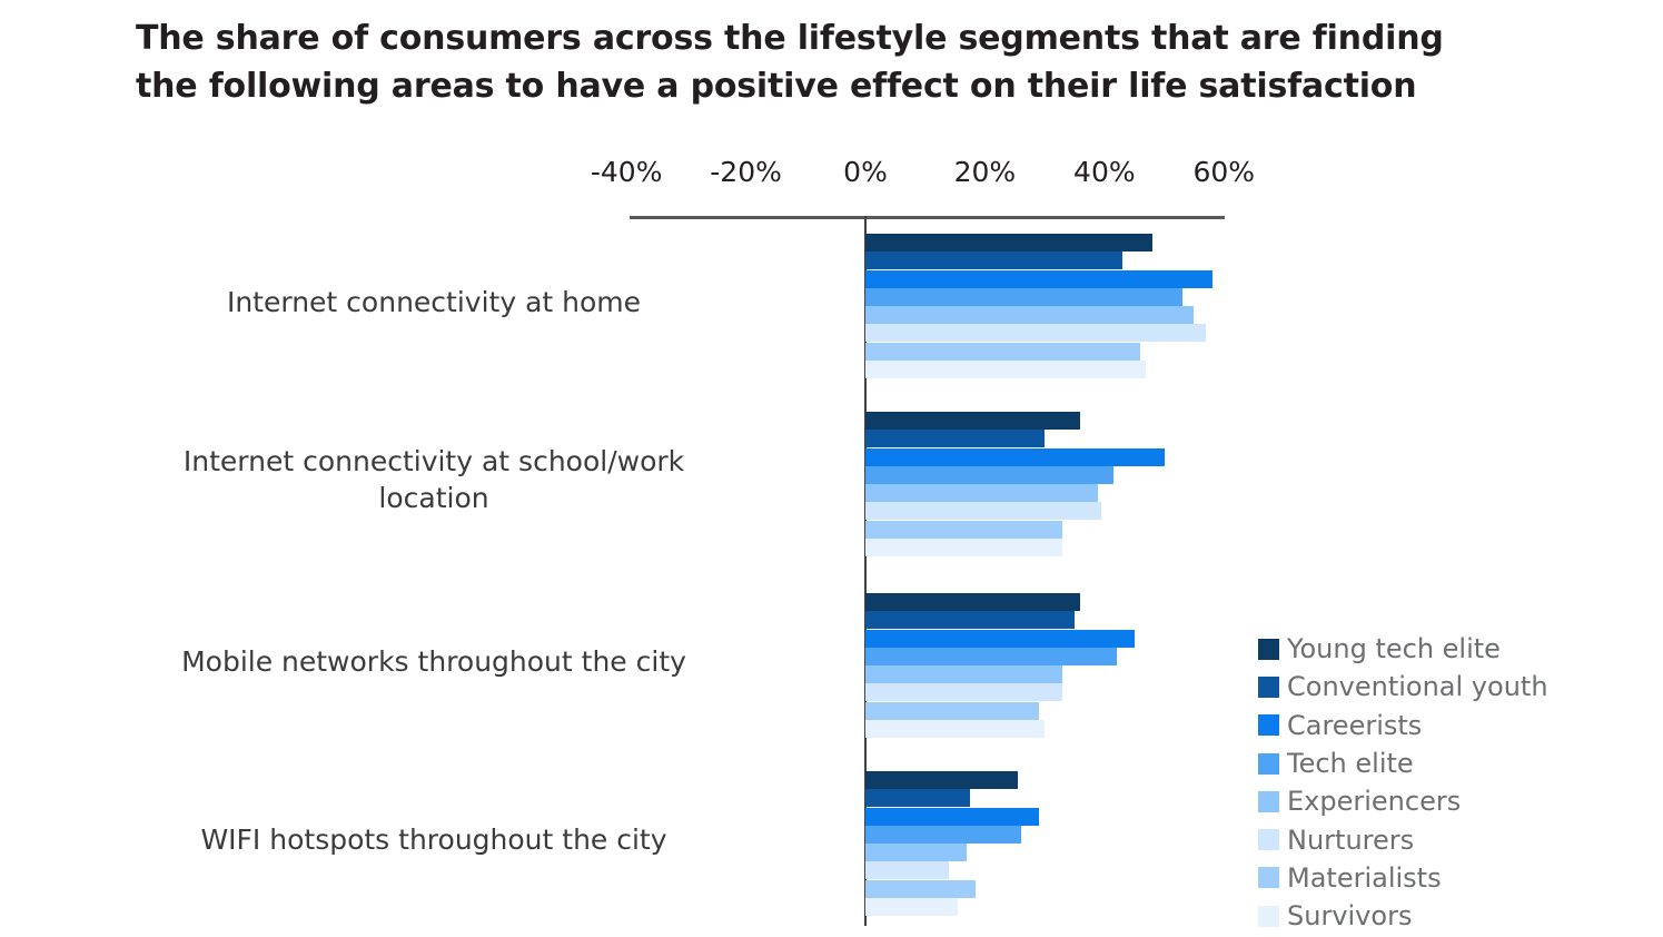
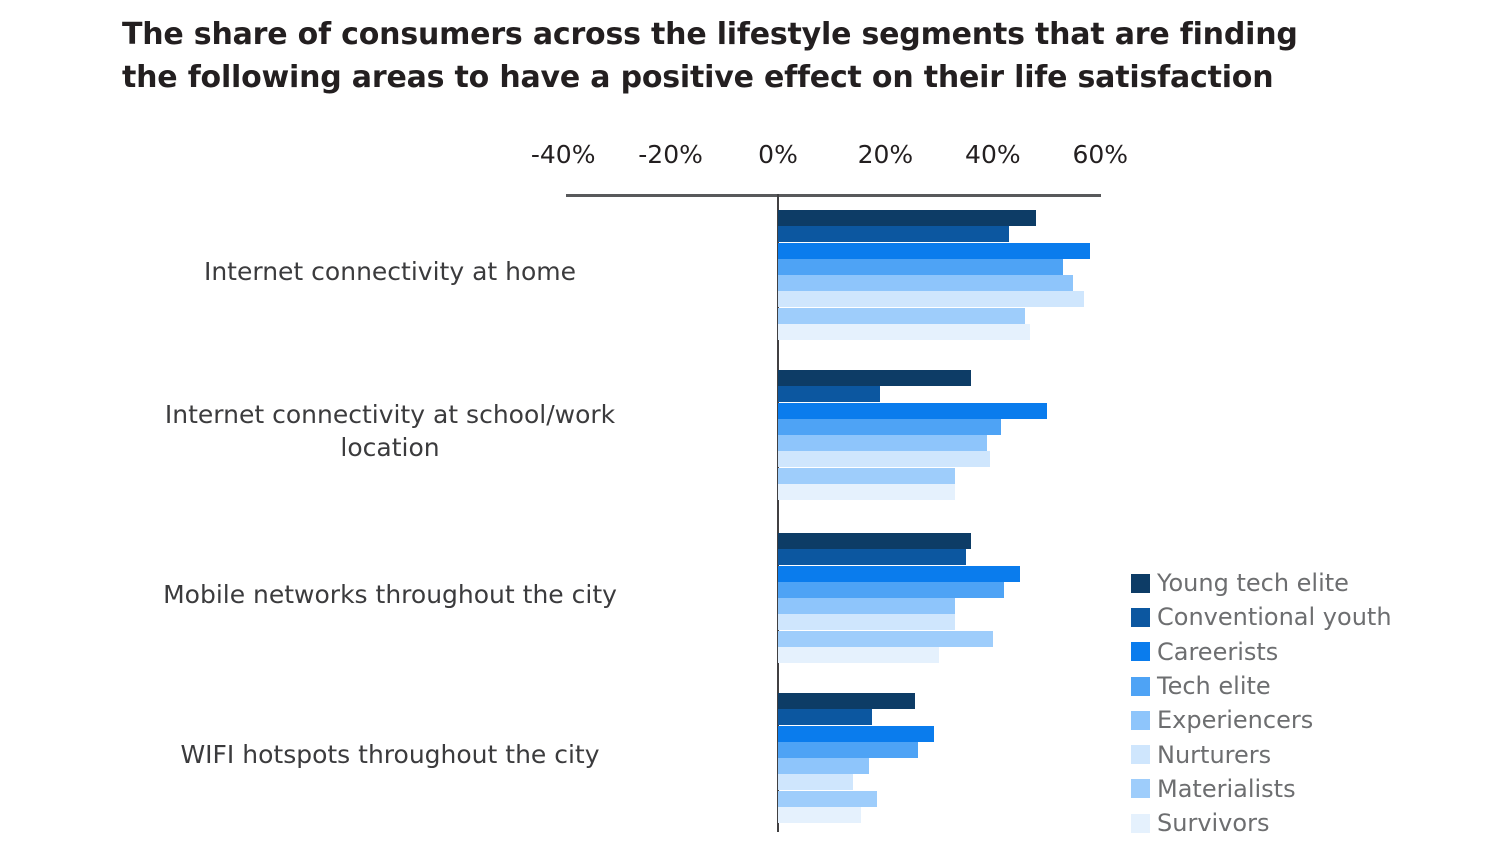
Conventional youth/Internet connectivity at school/work location: 30% -> 19%
Materialists/Mobile networks throughout the city: 29% -> 40%
